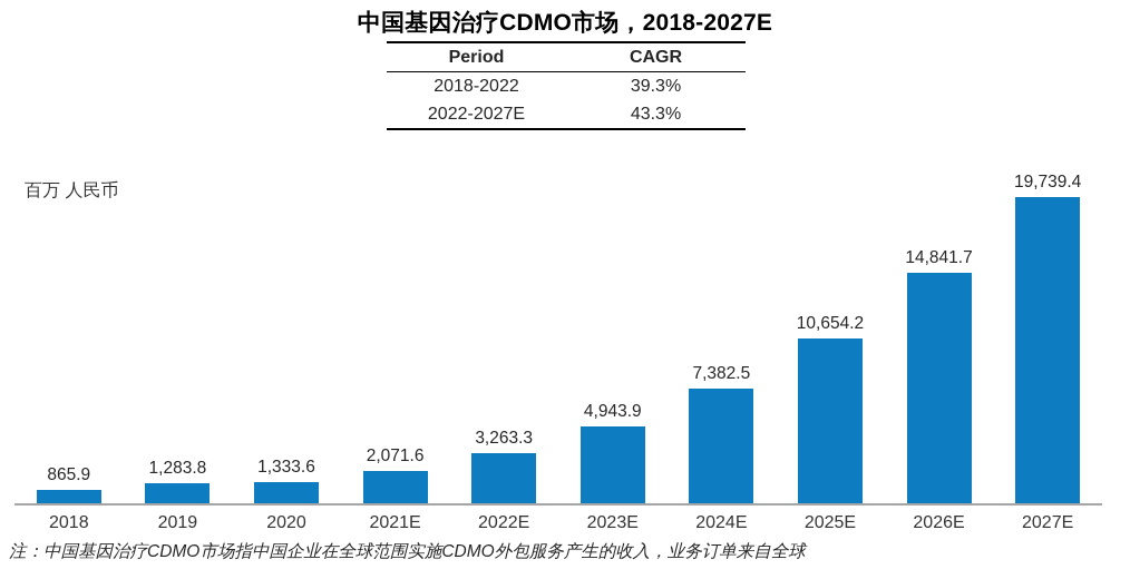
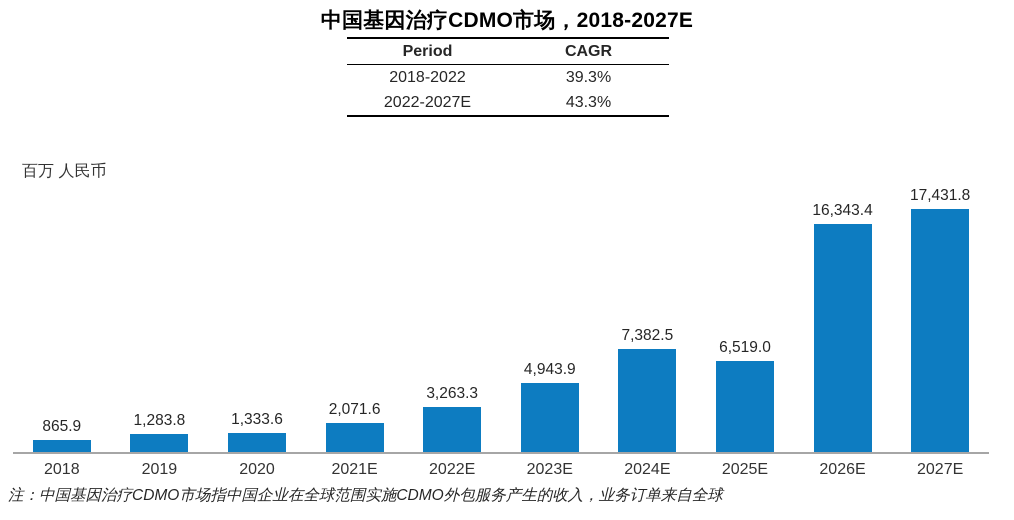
2025E: 10,654.2 -> 6,519.0
2026E: 14,841.7 -> 16,343.4
2027E: 19,739.4 -> 17,431.8
